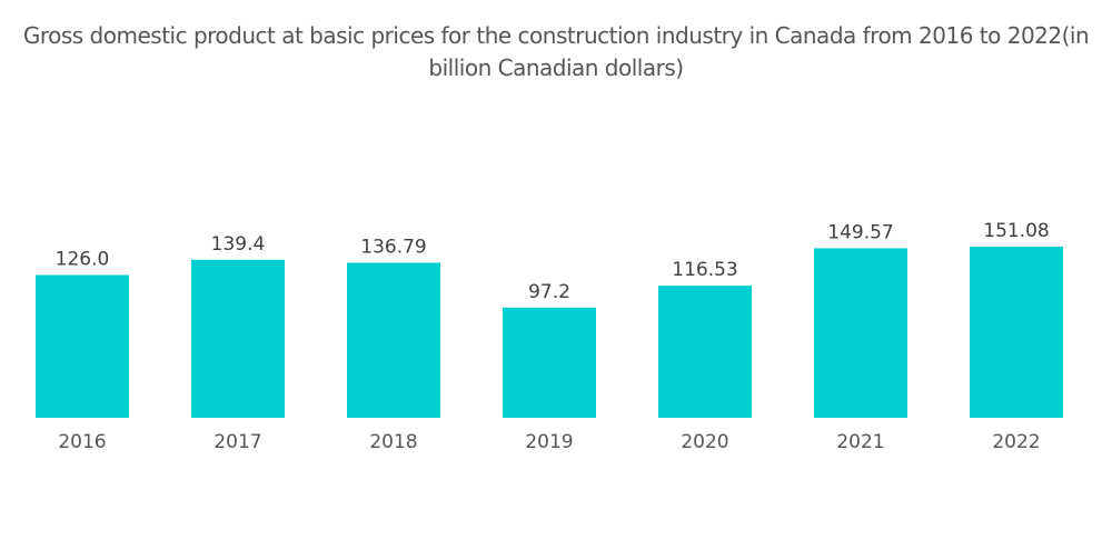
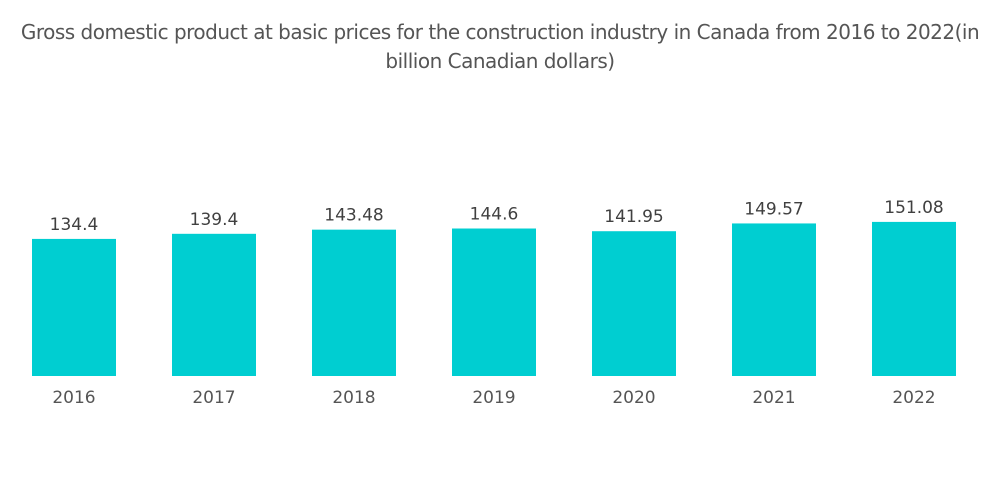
2016: 126.0 -> 134.4
2018: 136.79 -> 143.48
2019: 97.2 -> 144.6
2020: 116.53 -> 141.95
